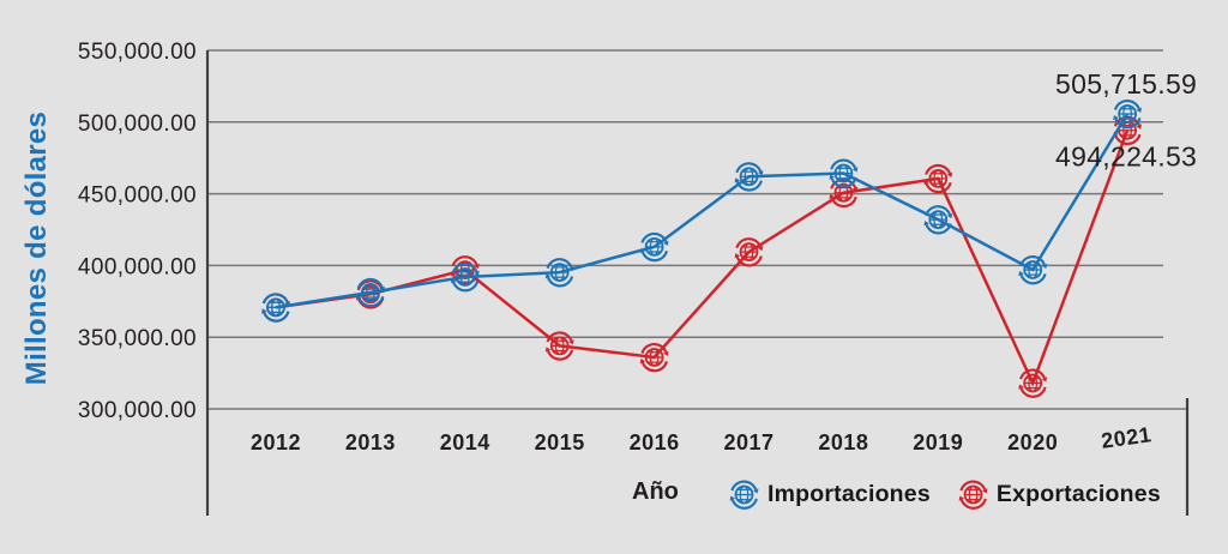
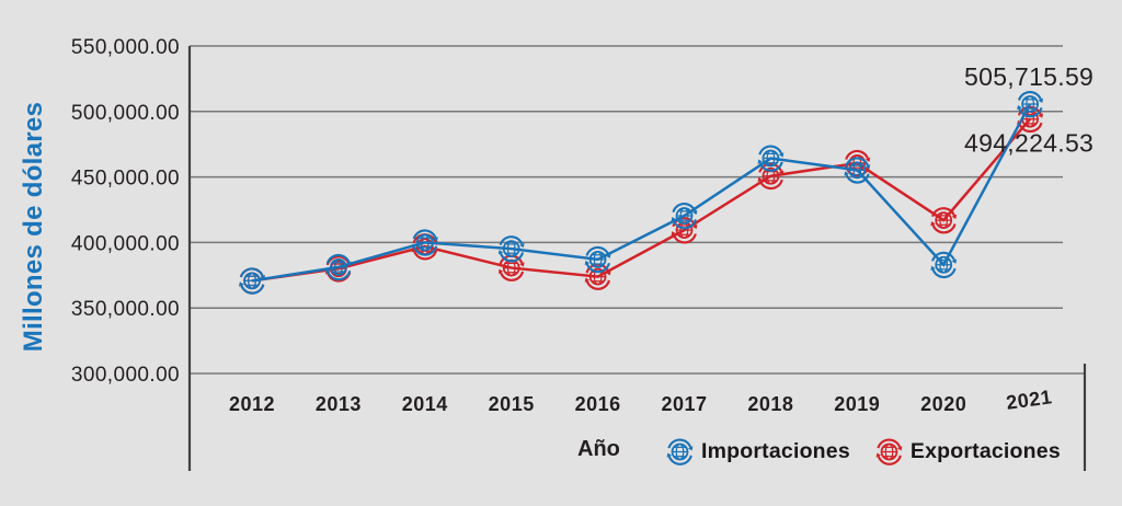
Importaciones/2014: 392000 -> 400000
Exportaciones/2015: 344000 -> 381000
Importaciones/2016: 413000 -> 387000
Exportaciones/2016: 336000 -> 374000
Importaciones/2017: 462000 -> 420000
Importaciones/2019: 432000 -> 455000
Importaciones/2020: 397000 -> 383000
Exportaciones/2020: 318000 -> 417000
